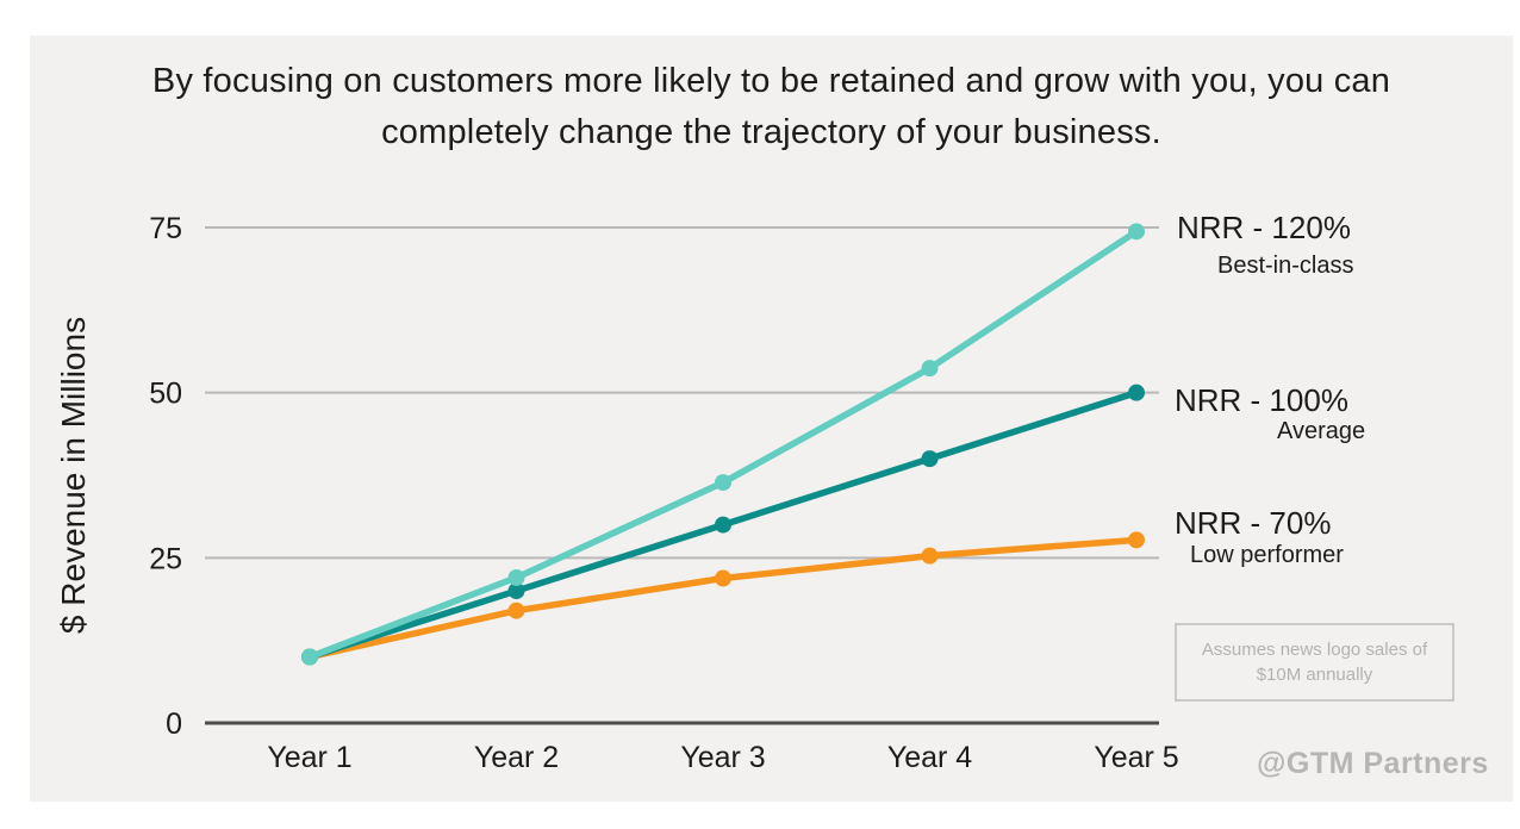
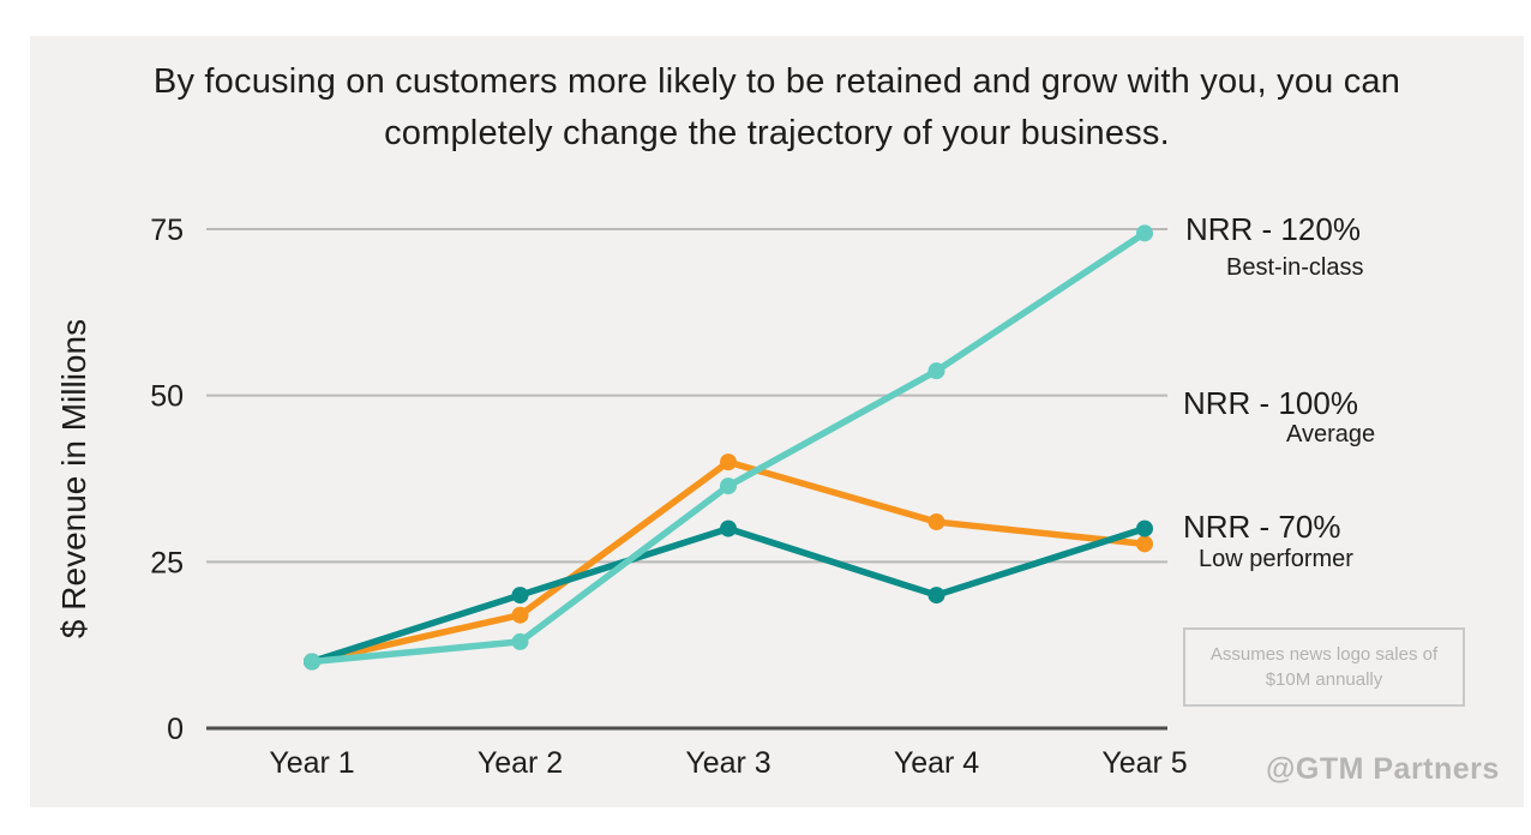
NRR - 120%/Year 2: 22 -> 13
NRR - 70%/Year 3: 22 -> 40
NRR - 100%/Year 4: 40 -> 20
NRR - 70%/Year 4: 25 -> 31
NRR - 100%/Year 5: 50 -> 30
